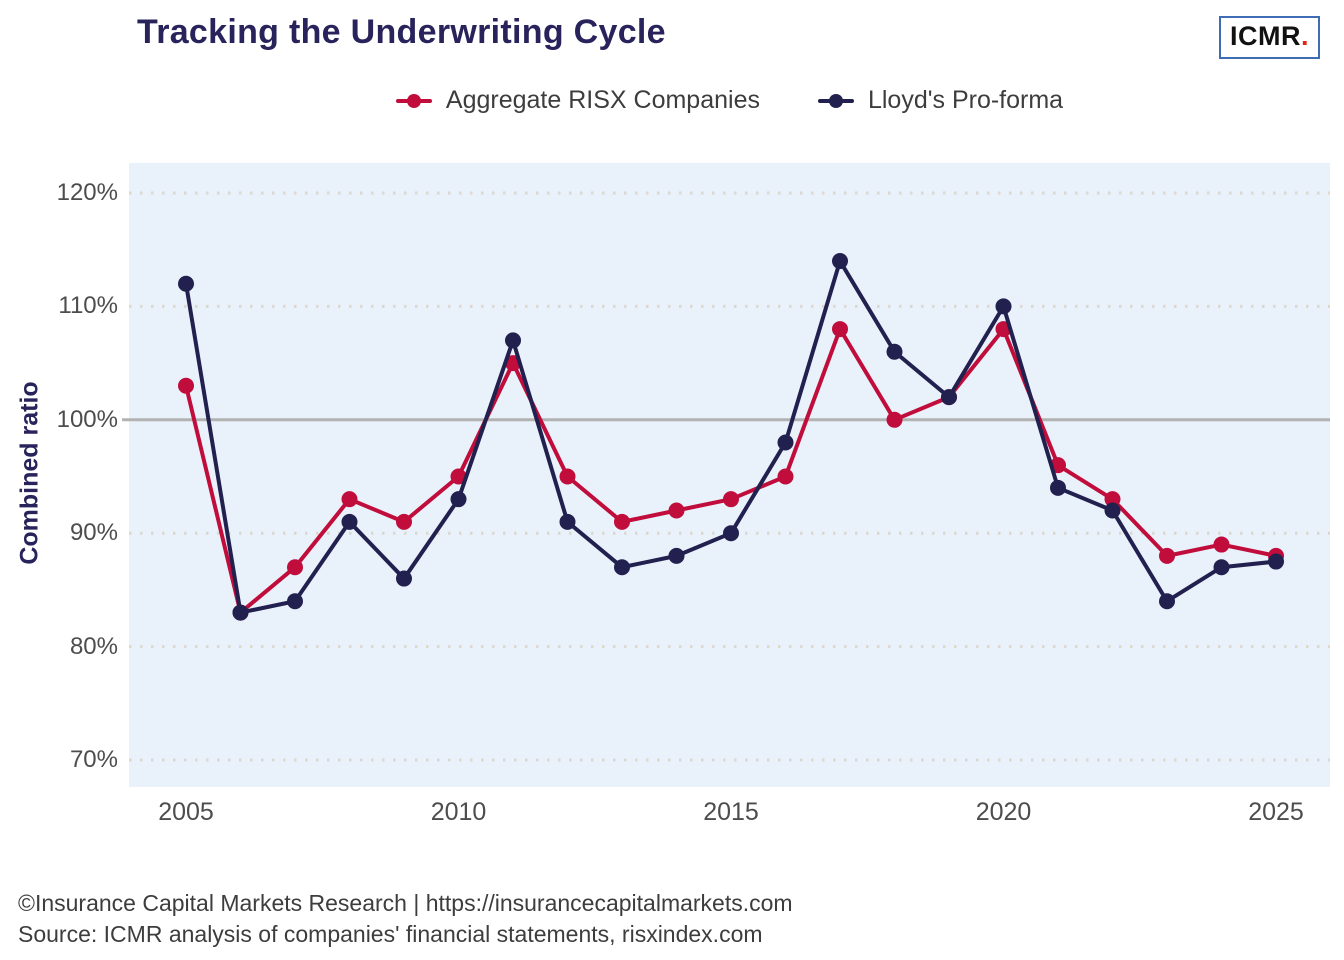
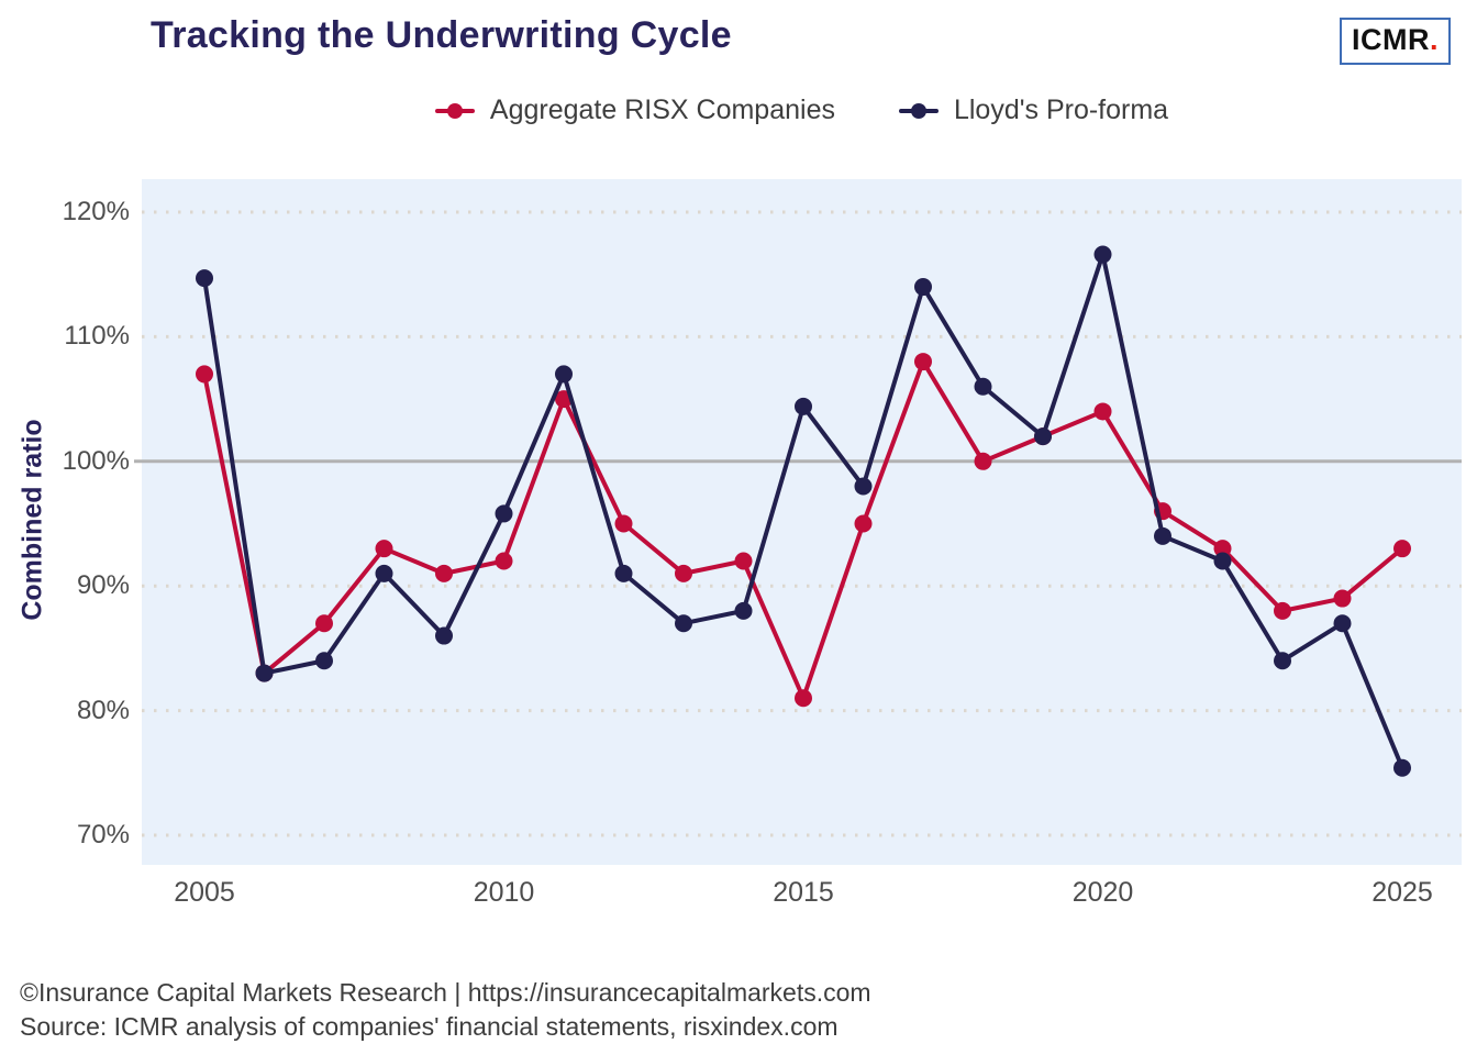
Aggregate RISX Companies/2005: 103% -> 107%
Lloyd's Pro-forma/2005: 112.0% -> 114.7%
Aggregate RISX Companies/2010: 95% -> 92%
Lloyd's Pro-forma/2010: 93.0% -> 95.8%
Aggregate RISX Companies/2015: 93% -> 81%
Lloyd's Pro-forma/2015: 90.0% -> 104.4%
Aggregate RISX Companies/2020: 108% -> 104%
Lloyd's Pro-forma/2020: 110.0% -> 116.6%
Aggregate RISX Companies/2025: 88% -> 93%
Lloyd's Pro-forma/2025: 87.5% -> 75.4%
